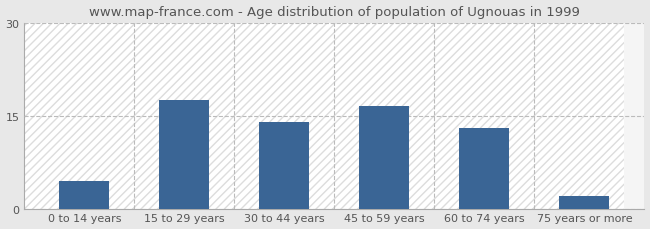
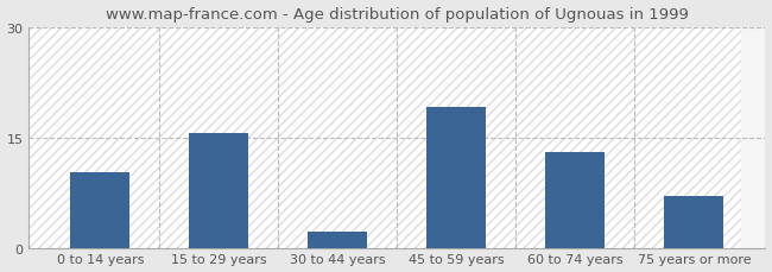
0 to 14 years: 4.5 -> 10.2
15 to 29 years: 17.5 -> 15.6
30 to 44 years: 14.0 -> 2.2
45 to 59 years: 16.5 -> 19.2
75 years or more: 2.0 -> 7.0
